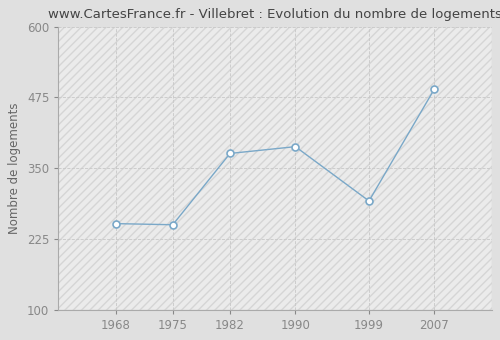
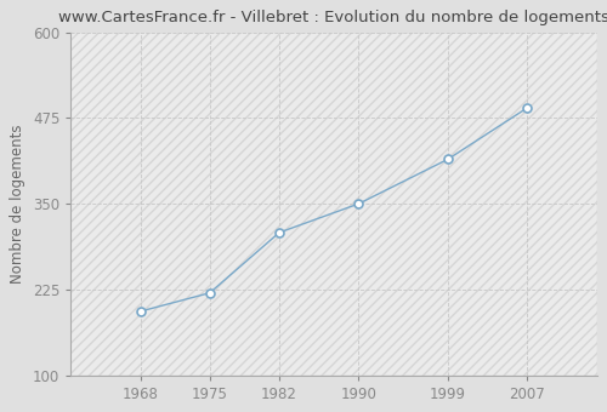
1968: 252 -> 193
1975: 250 -> 220
1982: 376 -> 308
1990: 388 -> 350
1999: 292 -> 415
